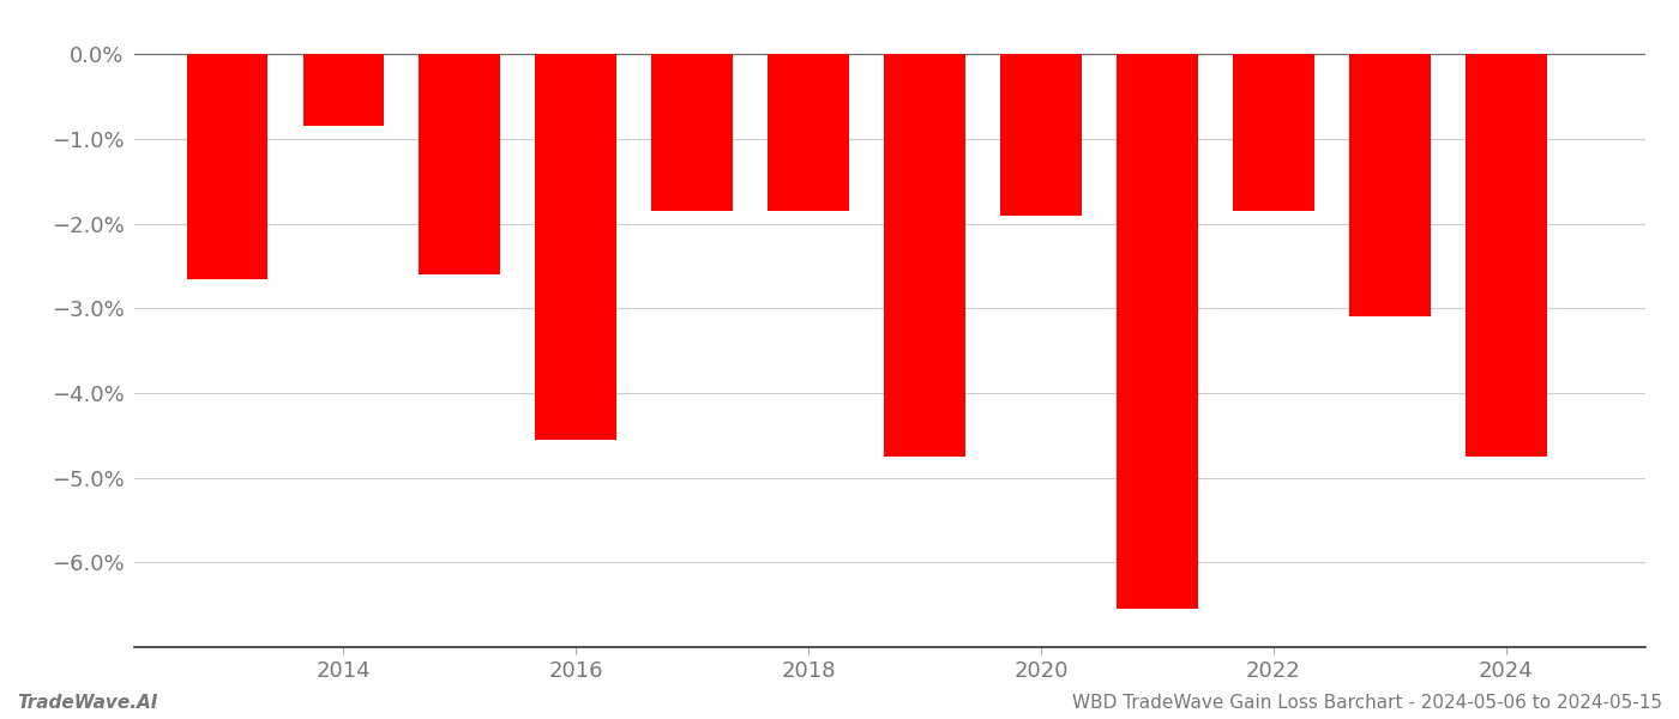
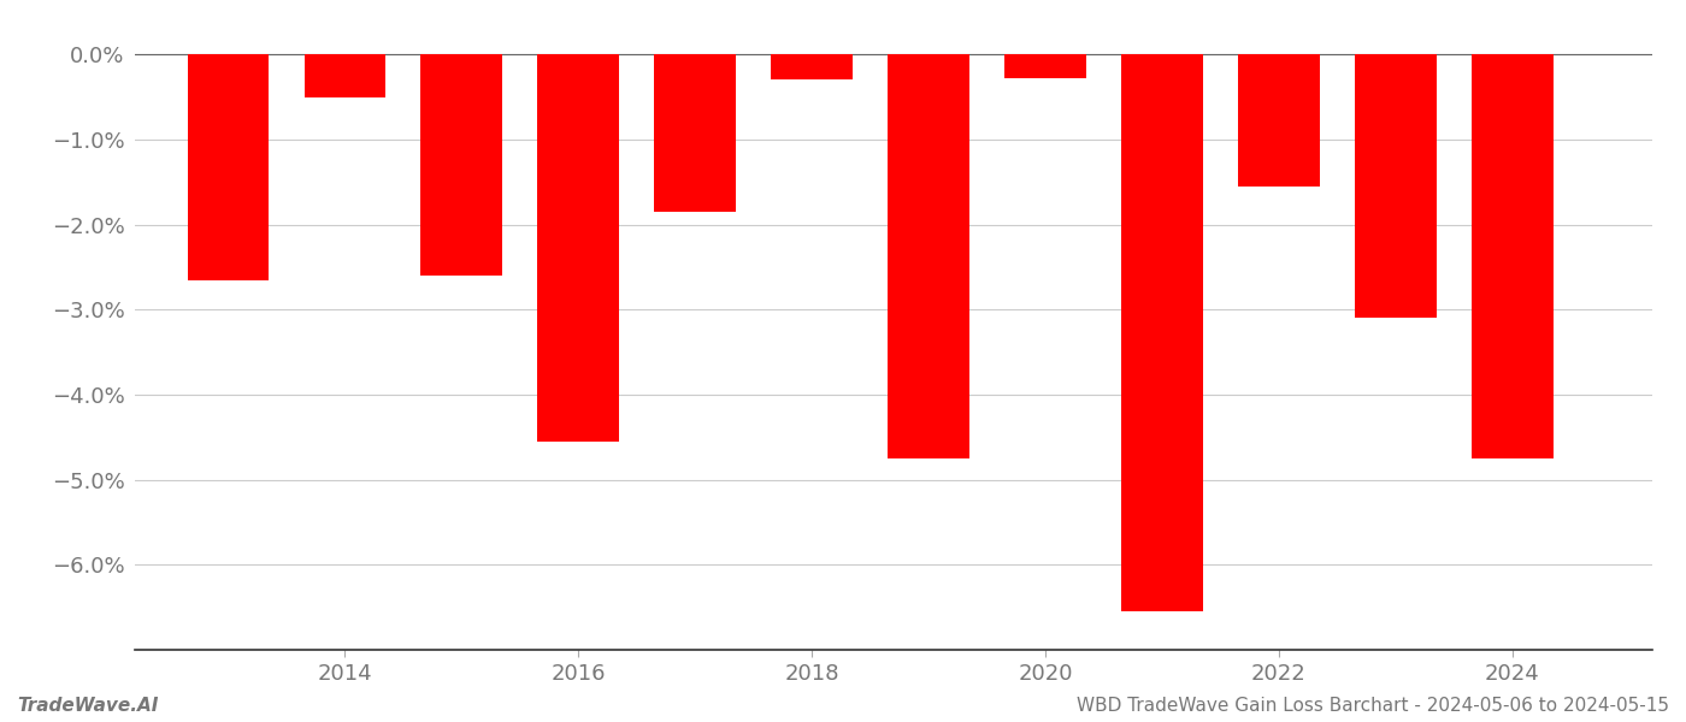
2014: -0.85% -> -0.50%
2018: -1.85% -> -0.30%
2020: -1.90% -> -0.28%
2022: -1.85% -> -1.56%
